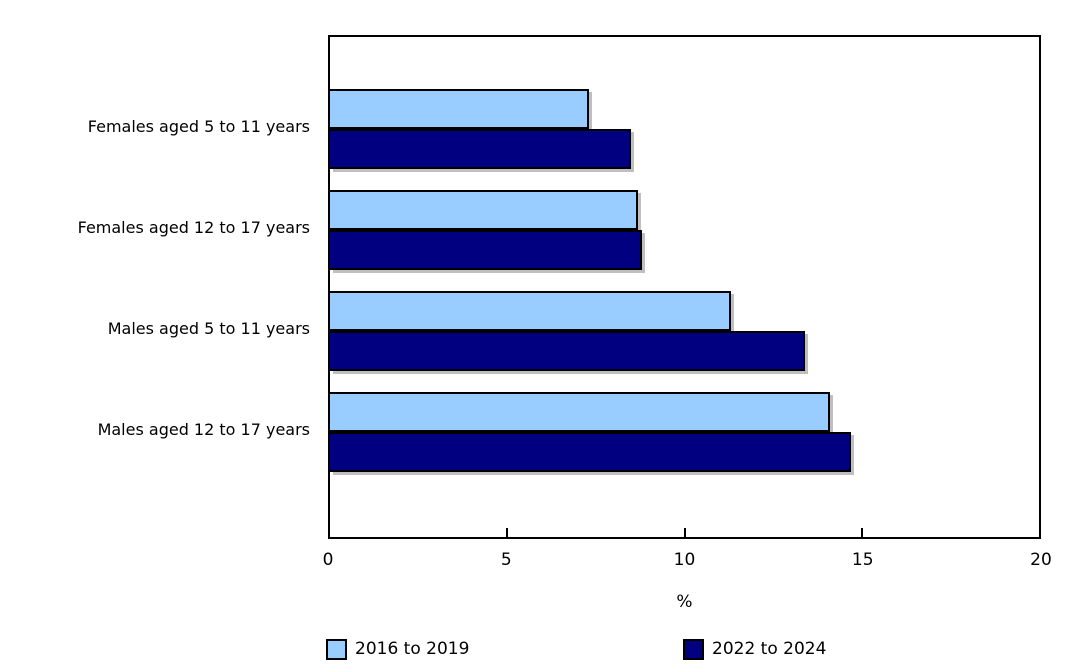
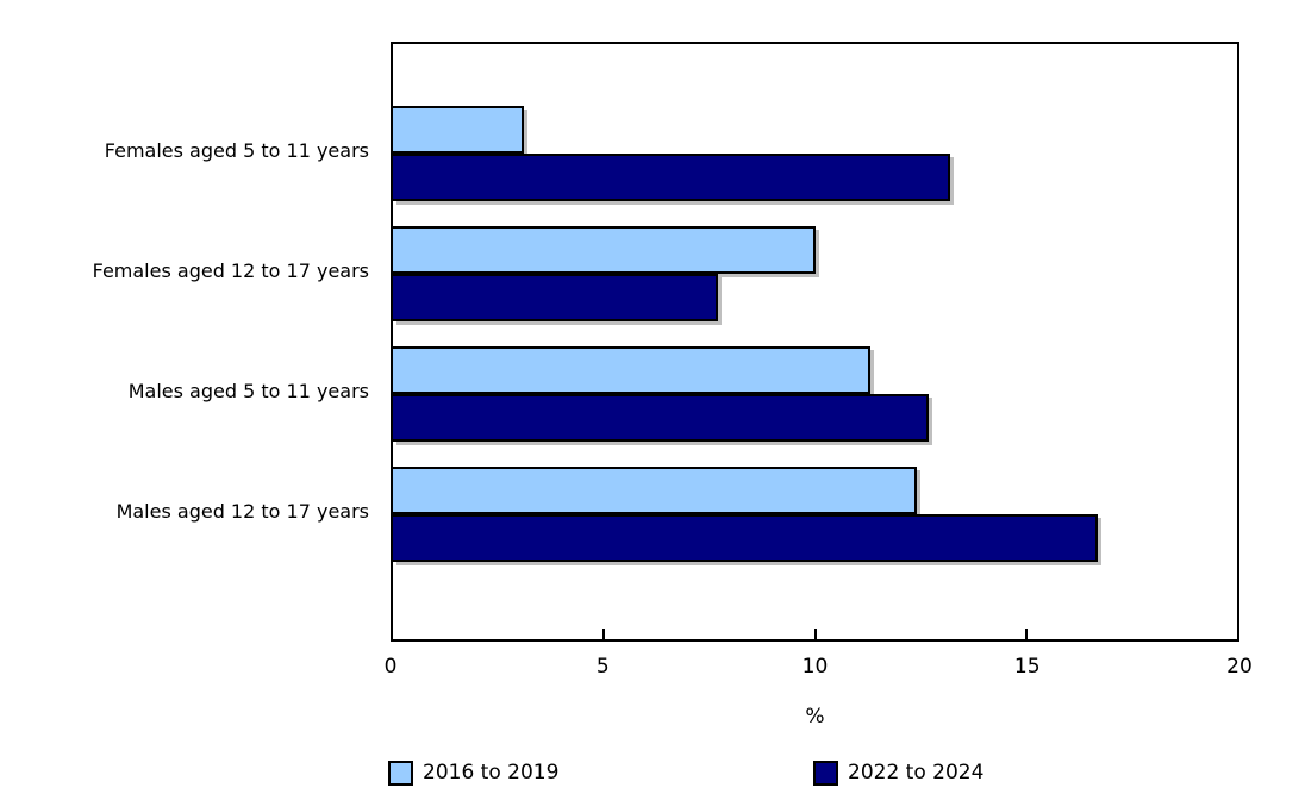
2016 to 2019/Females aged 5 to 11 years: 7.3 -> 3.1
2022 to 2024/Females aged 5 to 11 years: 8.5 -> 13.2
2016 to 2019/Females aged 12 to 17 years: 8.7 -> 10.0
2022 to 2024/Females aged 12 to 17 years: 8.8 -> 7.7
2022 to 2024/Males aged 5 to 11 years: 13.4 -> 12.7
2016 to 2019/Males aged 12 to 17 years: 14.1 -> 12.4
2022 to 2024/Males aged 12 to 17 years: 14.7 -> 16.7
